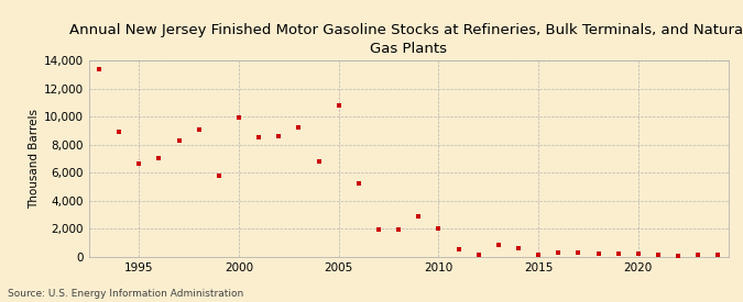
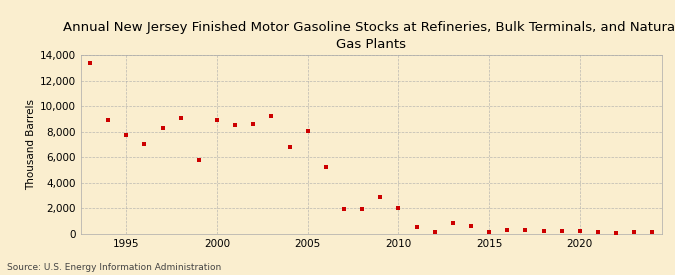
1995: 6,600 -> 7,700
2000: 9,900 -> 8,900
2005: 10,800 -> 8,000
